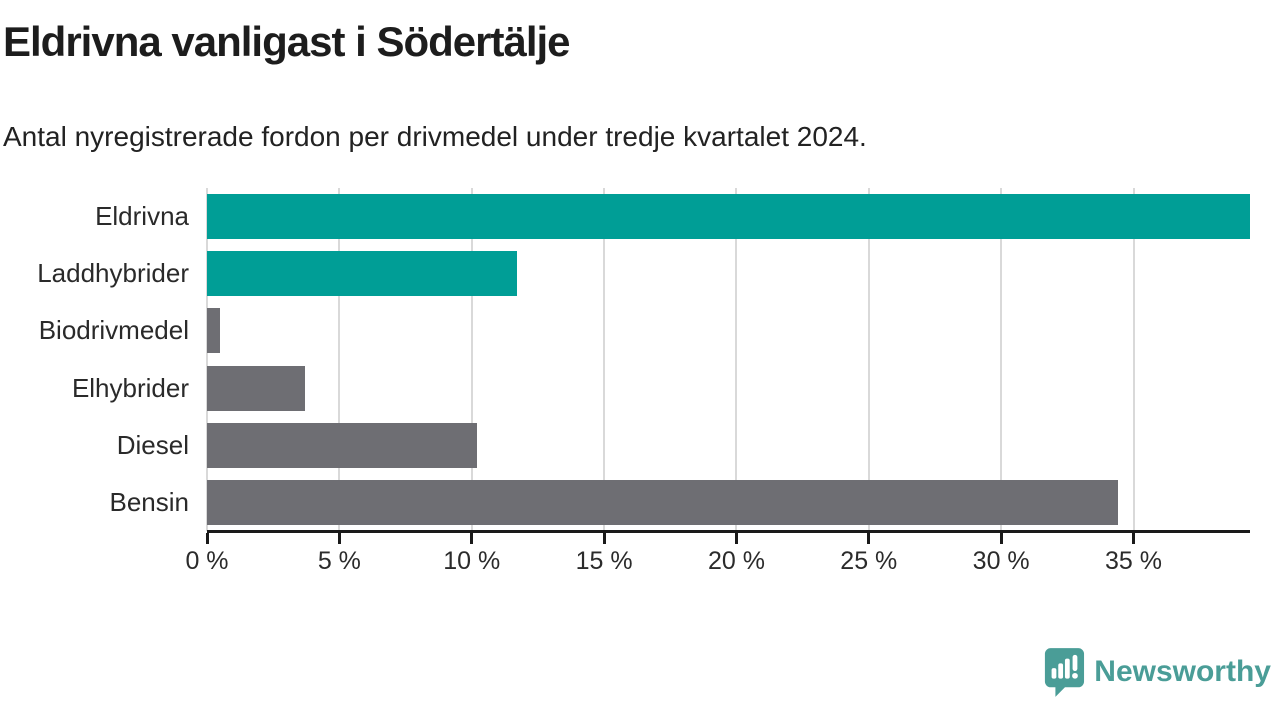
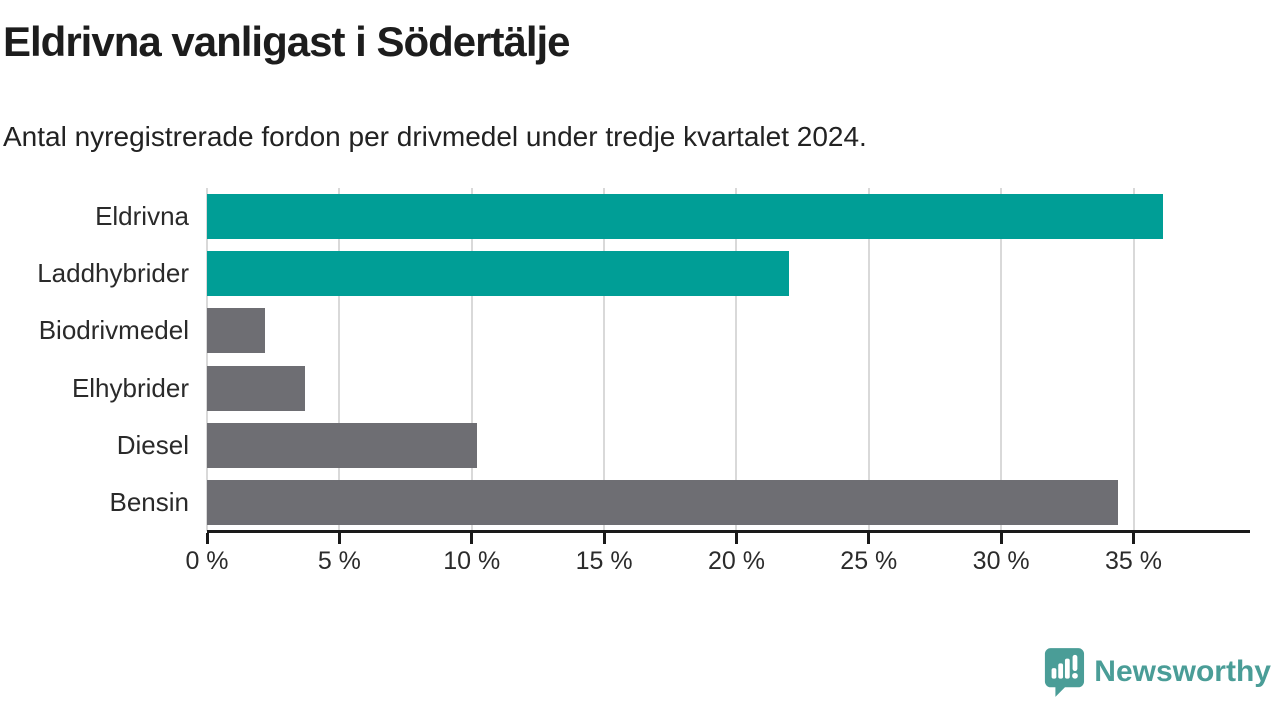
Eldrivna: 39.4% -> 36.1%
Laddhybrider: 11.7% -> 22.0%
Biodrivmedel: 0.5% -> 2.2%
